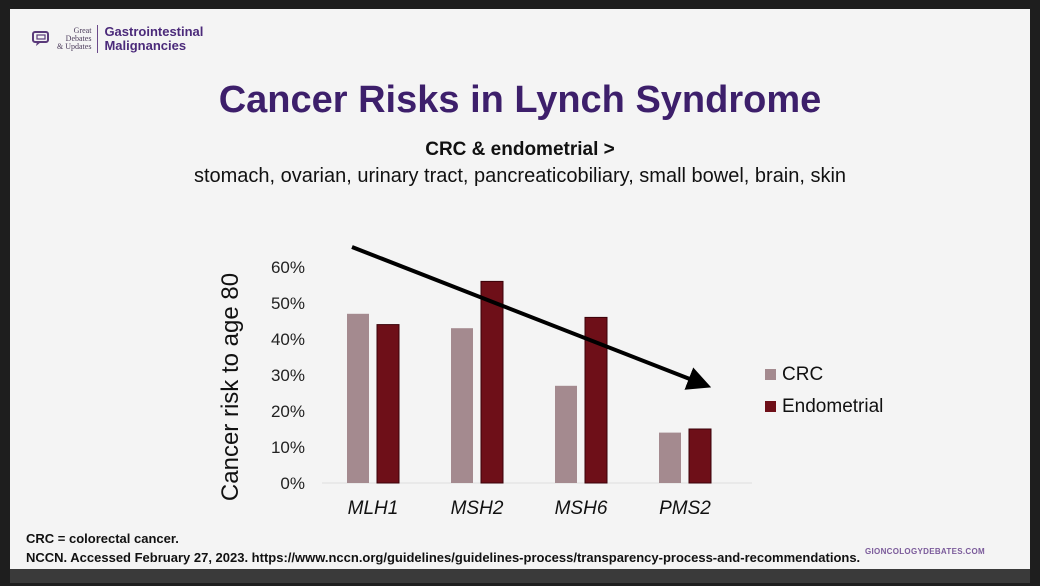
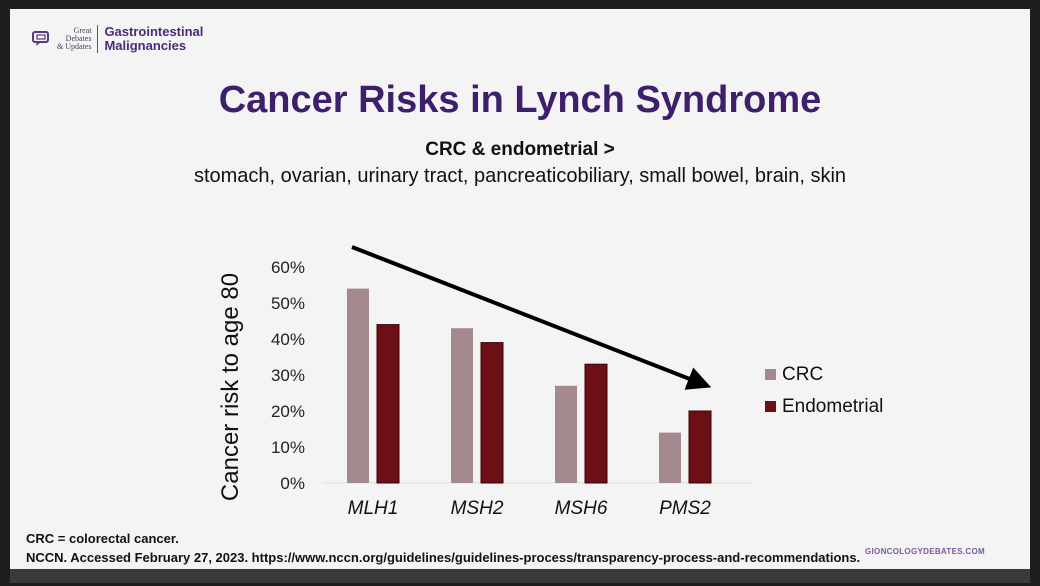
CRC/MLH1: 47% -> 54%
Endometrial/MSH2: 56% -> 39%
Endometrial/MSH6: 46% -> 33%
Endometrial/PMS2: 15% -> 20%
